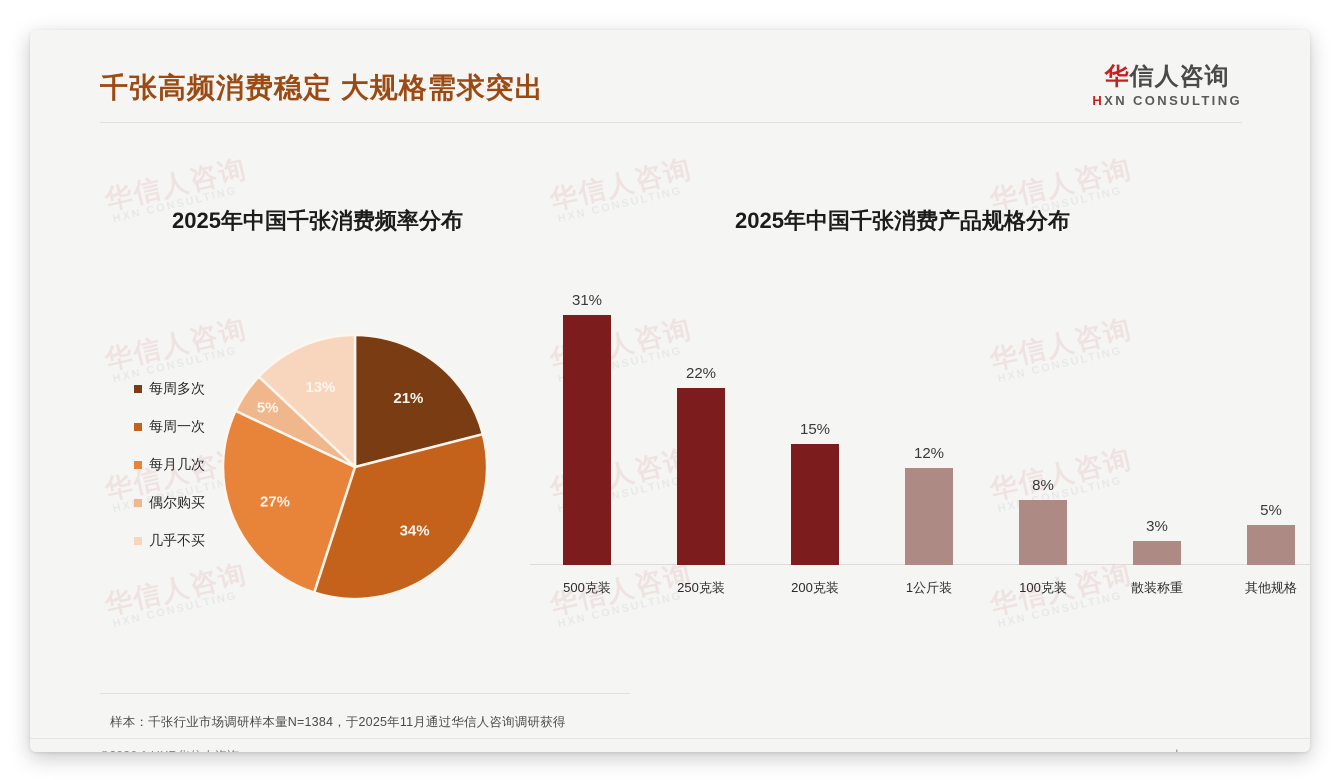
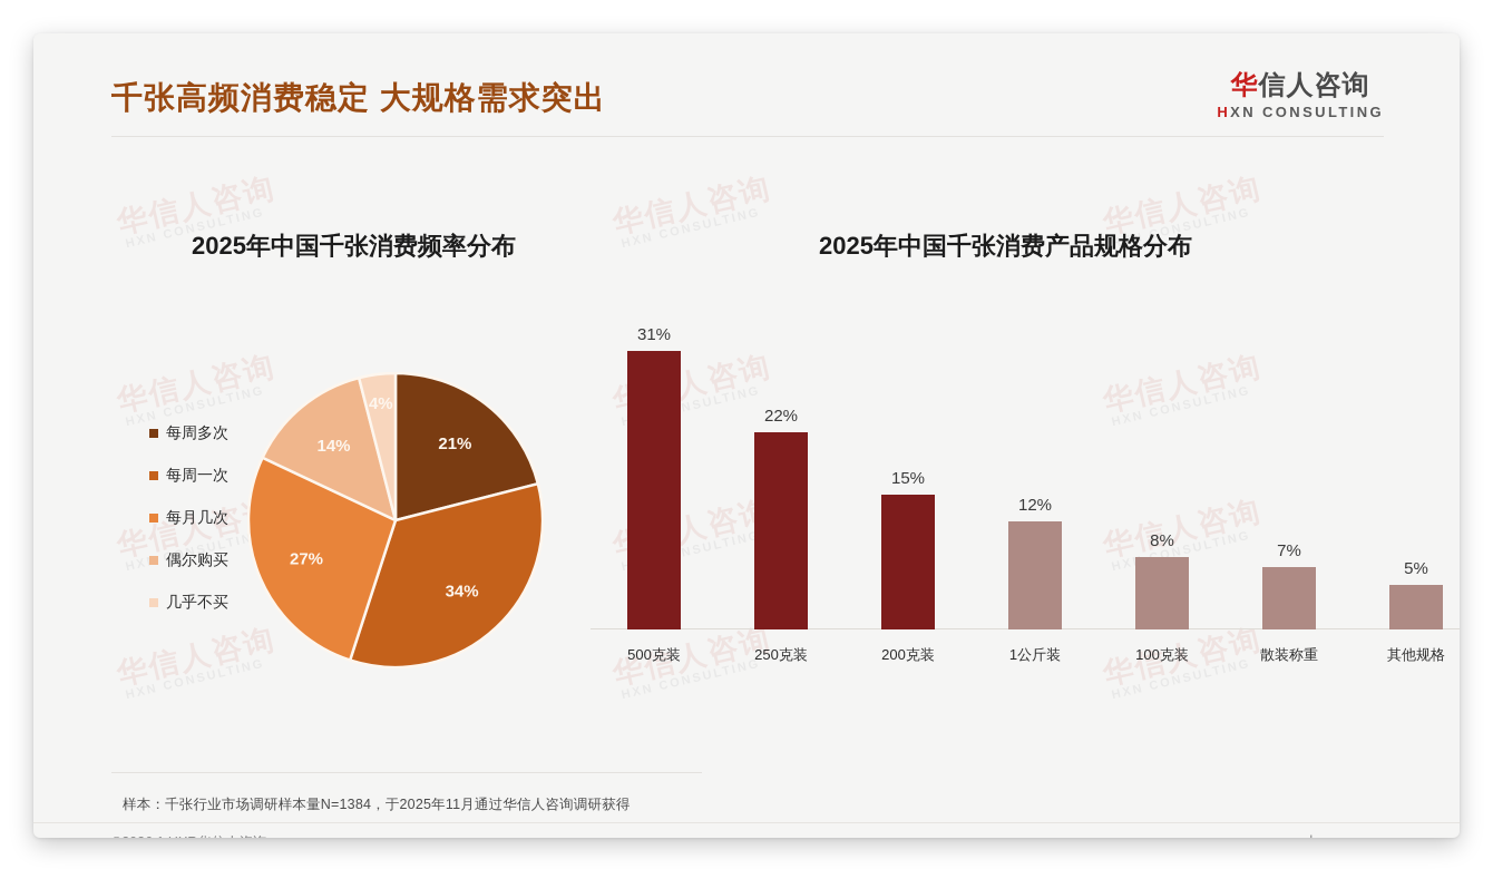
2025年中国千张消费频率分布/偶尔购买: 5% -> 14%
2025年中国千张消费频率分布/几乎不买: 13% -> 4%
2025年中国千张消费产品规格分布/散装称重: 3% -> 7%
